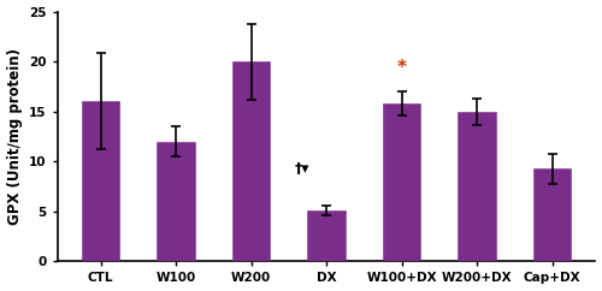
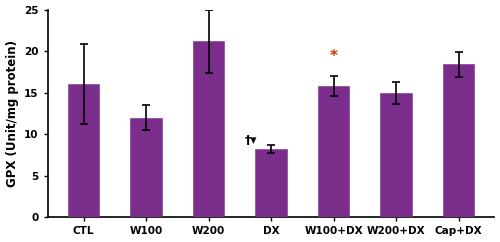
W200: 20.0 -> 21.2
DX: 5.1 -> 8.2
Cap+DX: 9.3 -> 18.4
